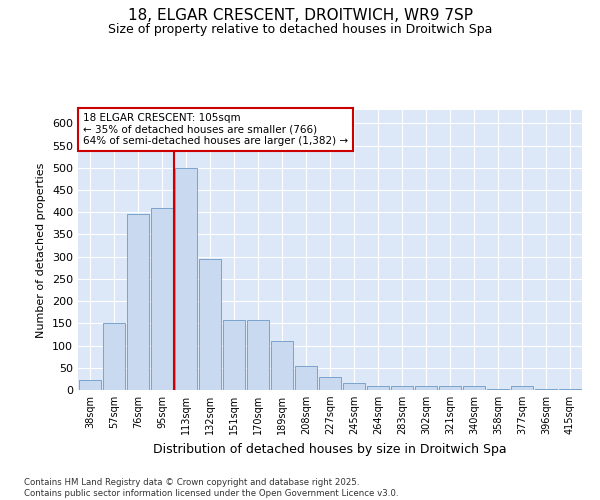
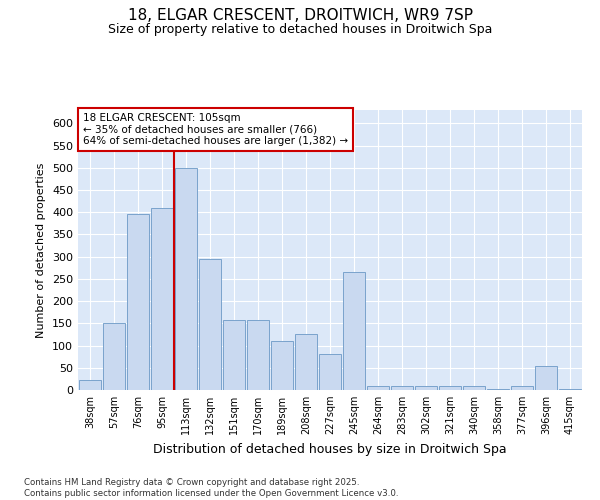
208sqm: 55 -> 125
227sqm: 30 -> 80
245sqm: 15 -> 265
396sqm: 3 -> 55
